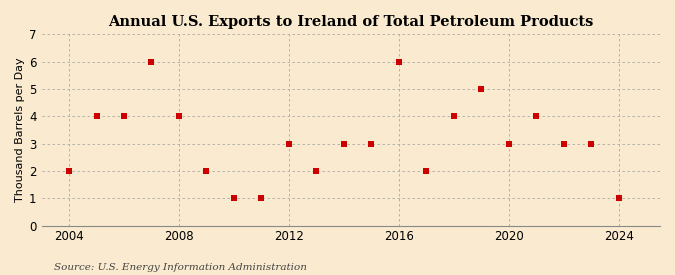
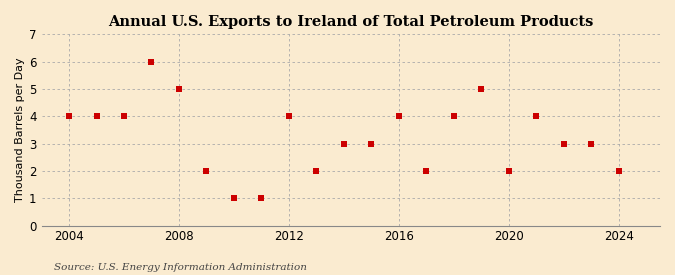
2004: 2 -> 4
2008: 4 -> 5
2012: 3 -> 4
2016: 6 -> 4
2020: 3 -> 2
2024: 1 -> 2
